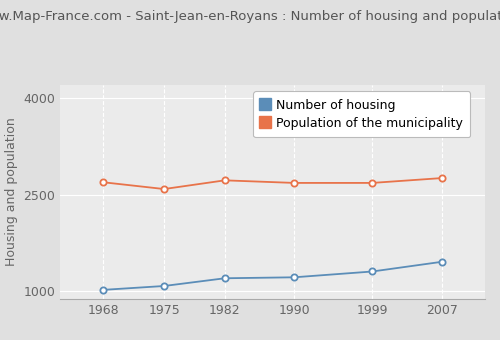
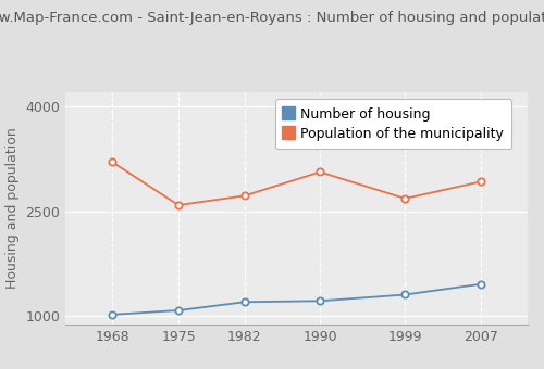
Population of the municipality/1968: 2690 -> 3200
Population of the municipality/1990: 2680 -> 3060
Population of the municipality/2007: 2760 -> 2920
